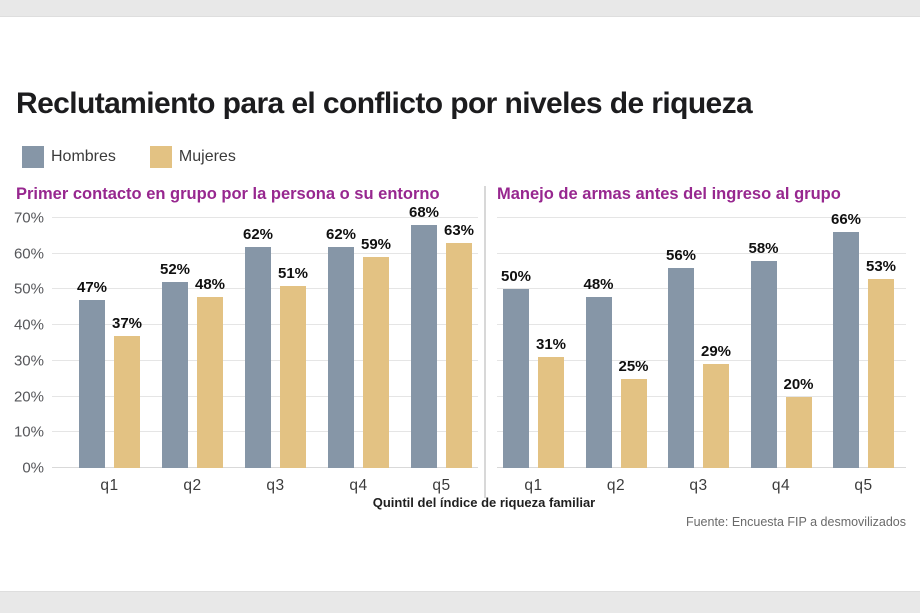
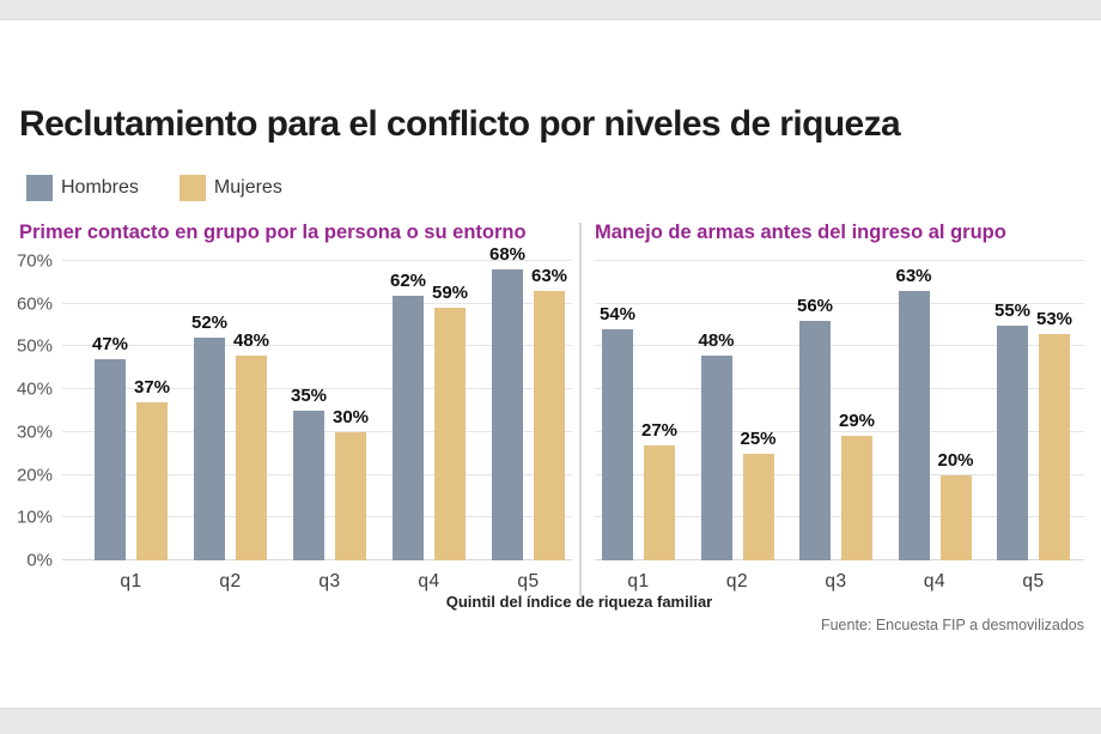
Primer contacto en grupo por la persona o su entorno/Hombres/q3: 62% -> 35%
Primer contacto en grupo por la persona o su entorno/Mujeres/q3: 51% -> 30%
Manejo de armas antes del ingreso al grupo/Hombres/q1: 50% -> 54%
Manejo de armas antes del ingreso al grupo/Mujeres/q1: 31% -> 27%
Manejo de armas antes del ingreso al grupo/Hombres/q4: 58% -> 63%
Manejo de armas antes del ingreso al grupo/Hombres/q5: 66% -> 55%
